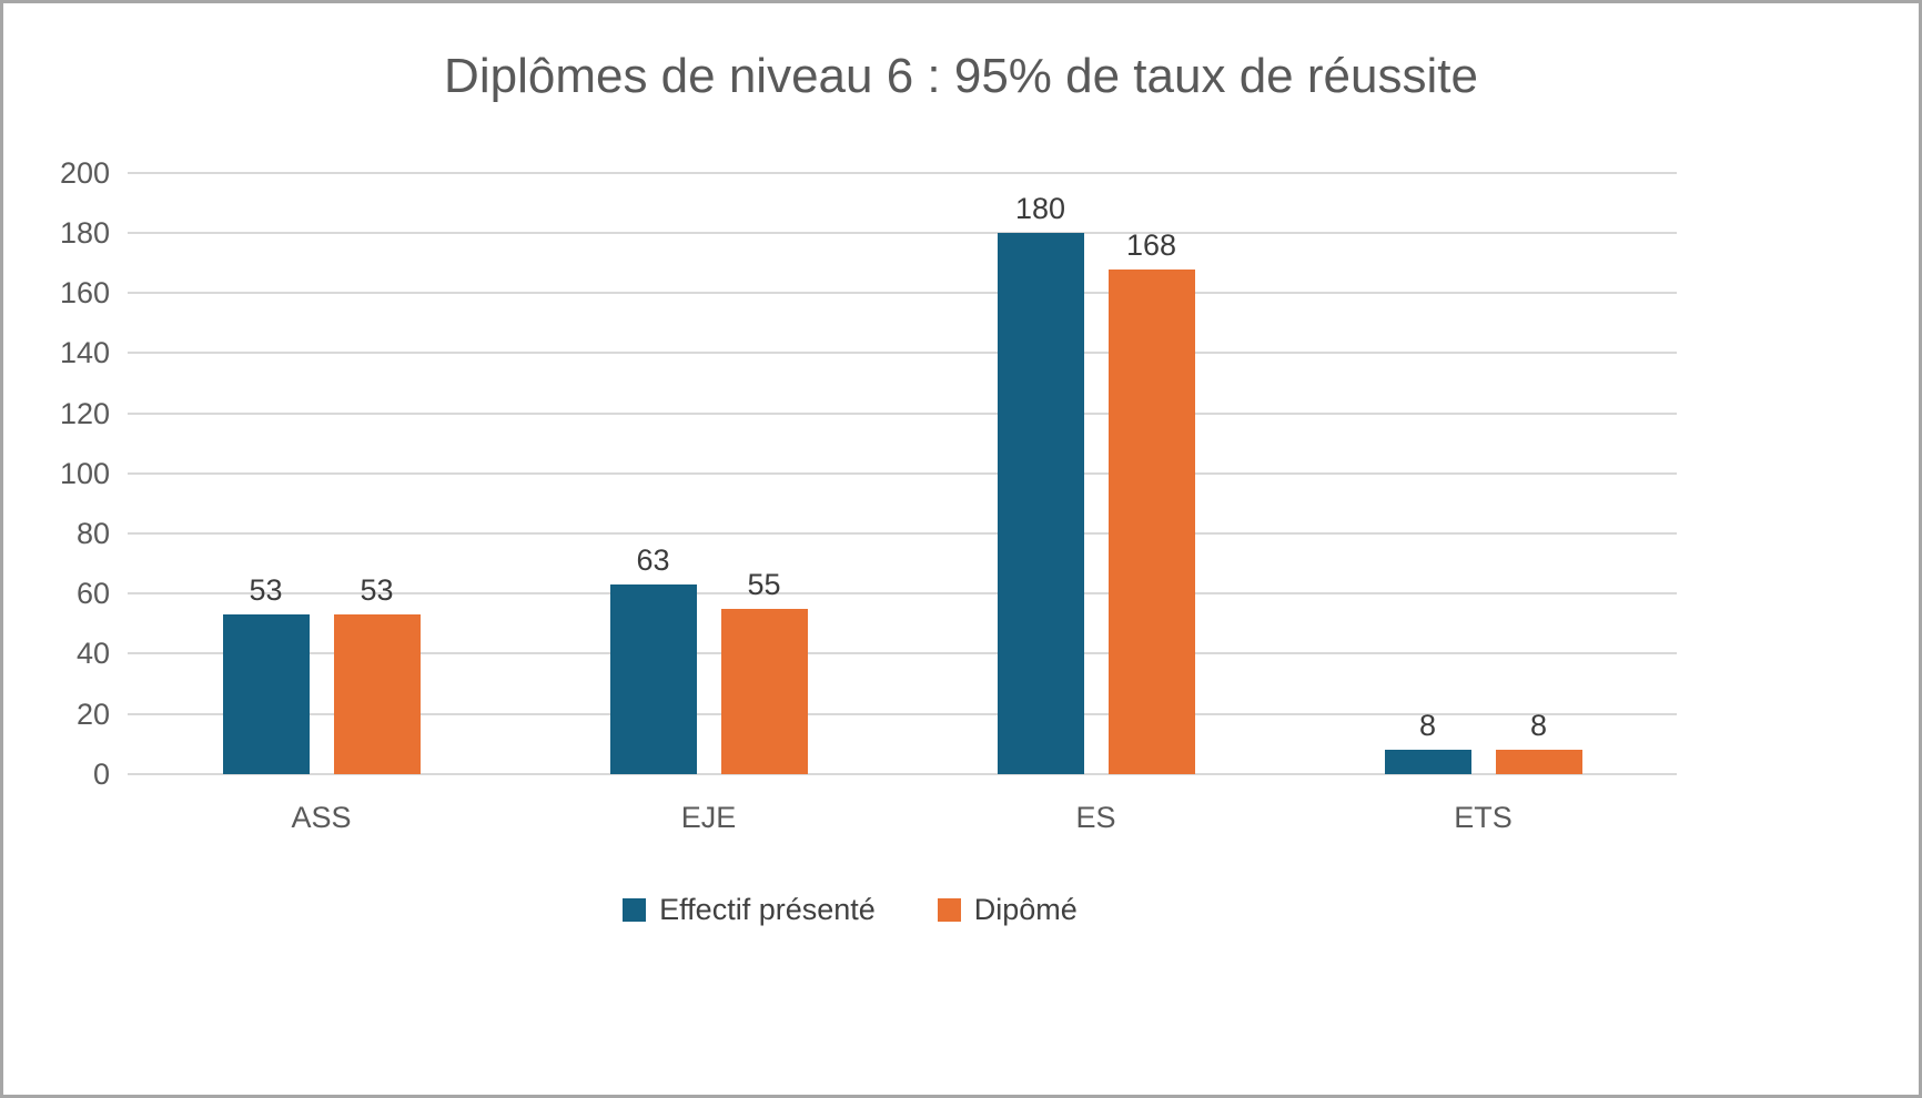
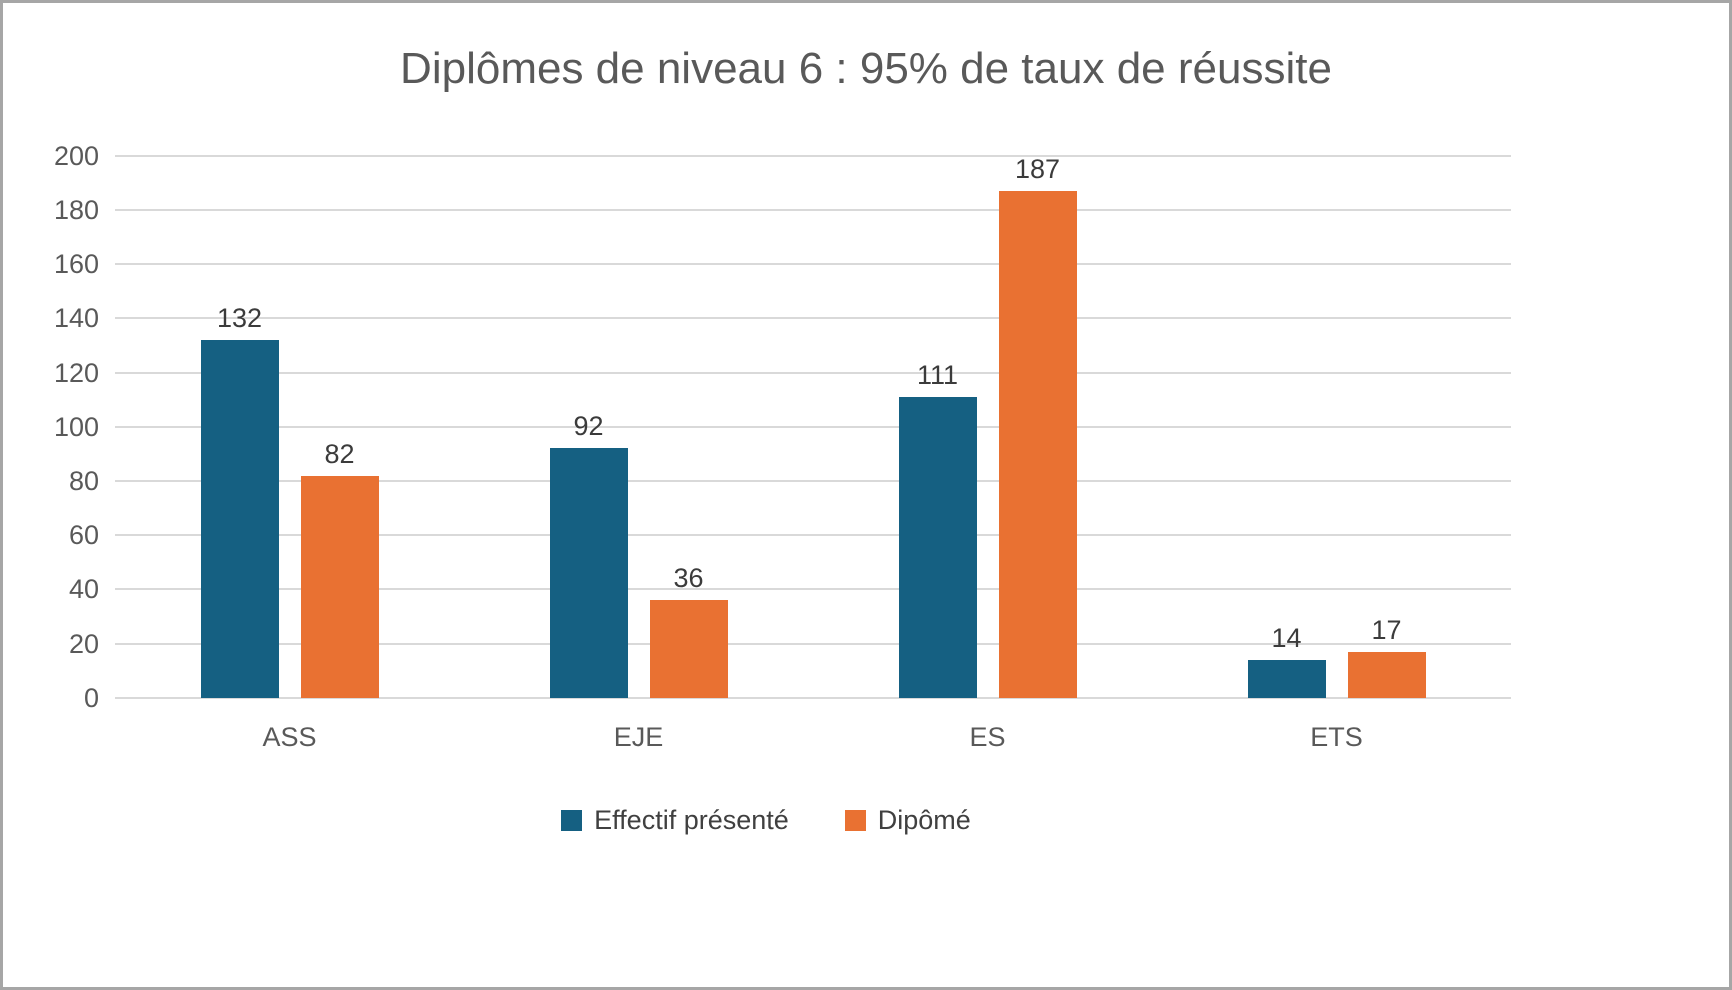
Effectif présenté/ASS: 53 -> 132
Dipômé/ASS: 53 -> 82
Effectif présenté/EJE: 63 -> 92
Dipômé/EJE: 55 -> 36
Effectif présenté/ES: 180 -> 111
Dipômé/ES: 168 -> 187
Effectif présenté/ETS: 8 -> 14
Dipômé/ETS: 8 -> 17
